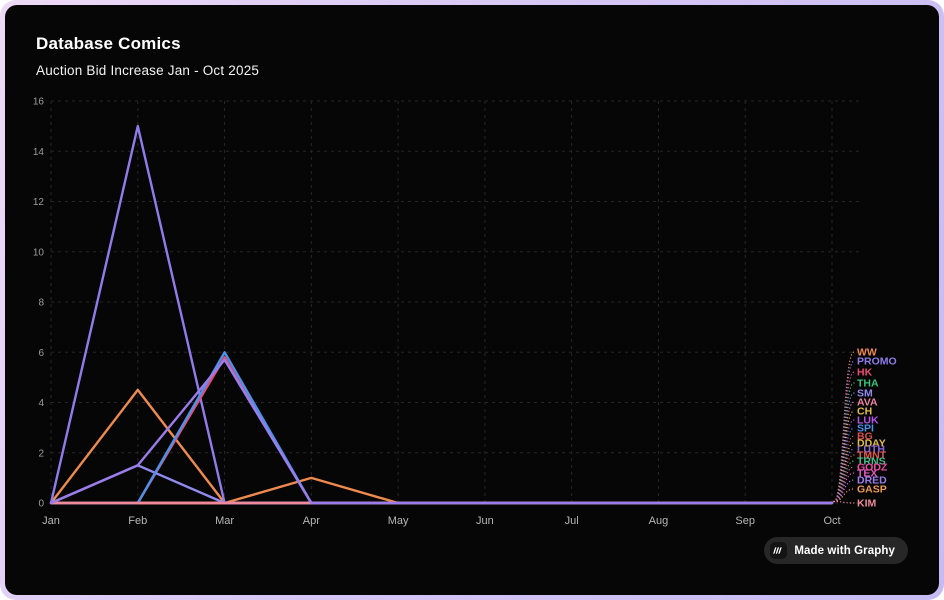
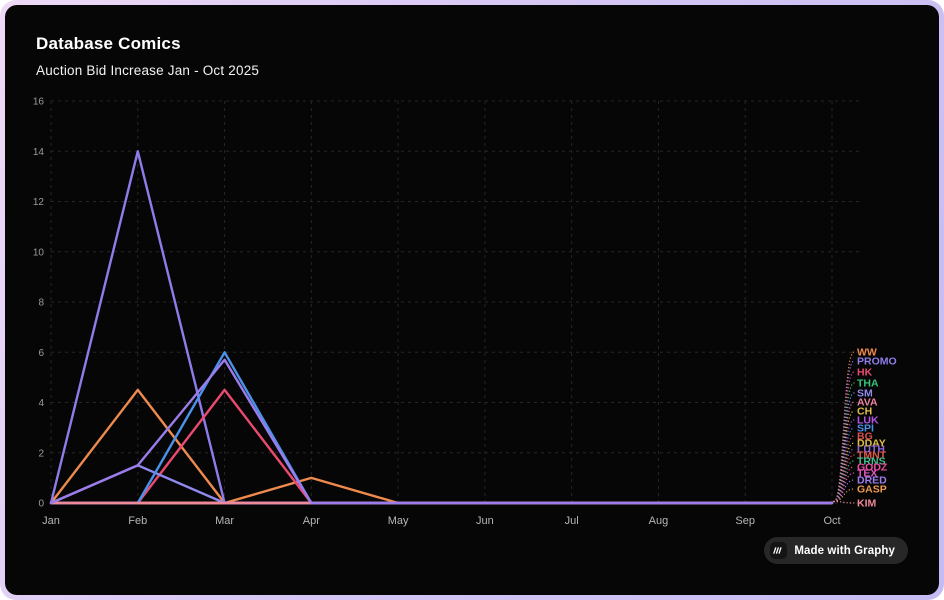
PROMO/Feb: 15 -> 14
HK/Mar: 5.8 -> 4.5
